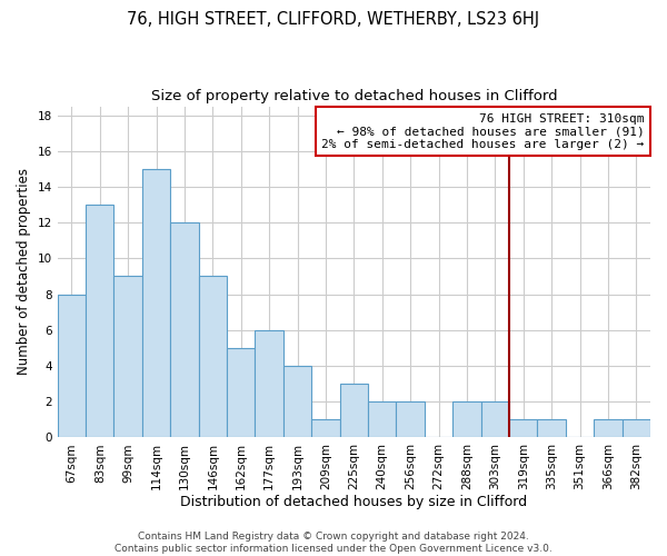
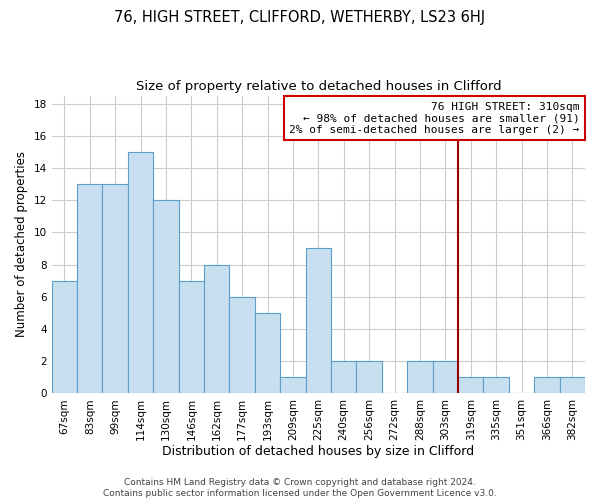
67sqm: 8 -> 7
99sqm: 9 -> 13
146sqm: 9 -> 7
162sqm: 5 -> 8
193sqm: 4 -> 5
225sqm: 3 -> 9
